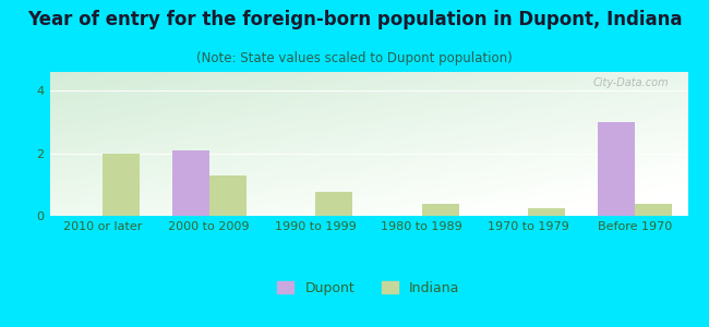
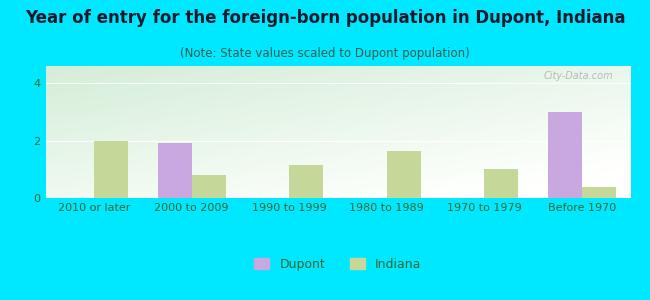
Dupont/2000 to 2009: 2.1 -> 1.9
Indiana/2000 to 2009: 1.30 -> 0.80
Indiana/1990 to 1999: 0.75 -> 1.15
Indiana/1980 to 1989: 0.40 -> 1.65
Indiana/1970 to 1979: 0.25 -> 1.00
